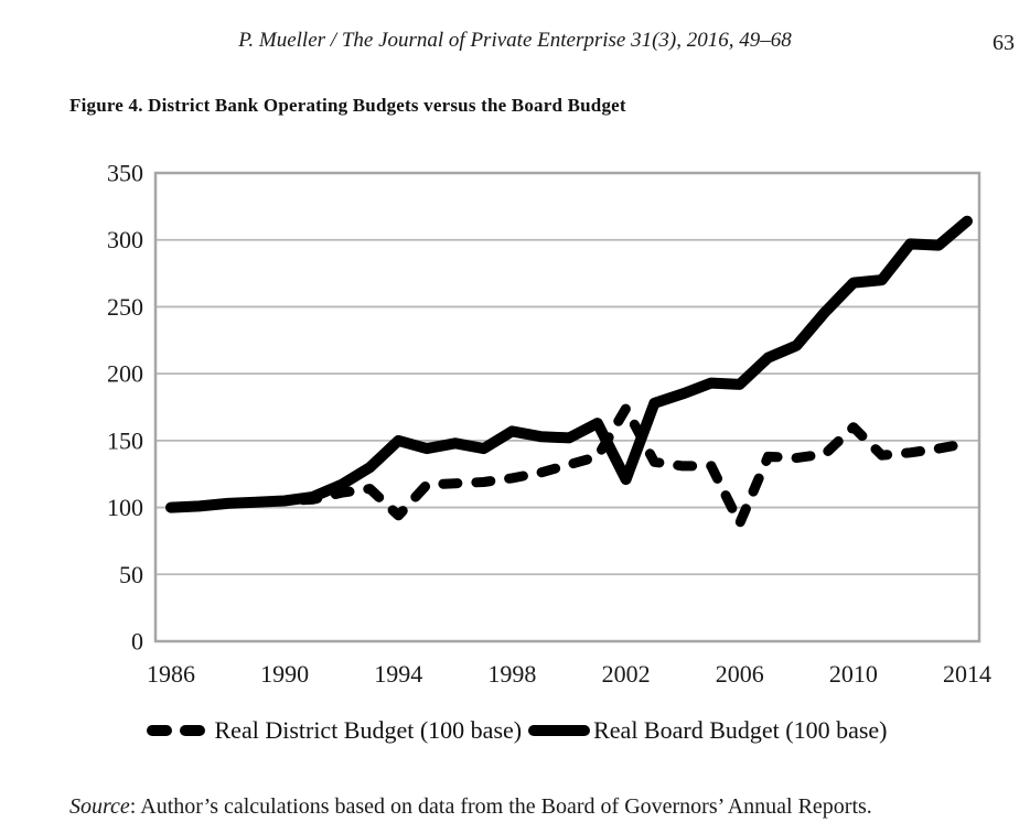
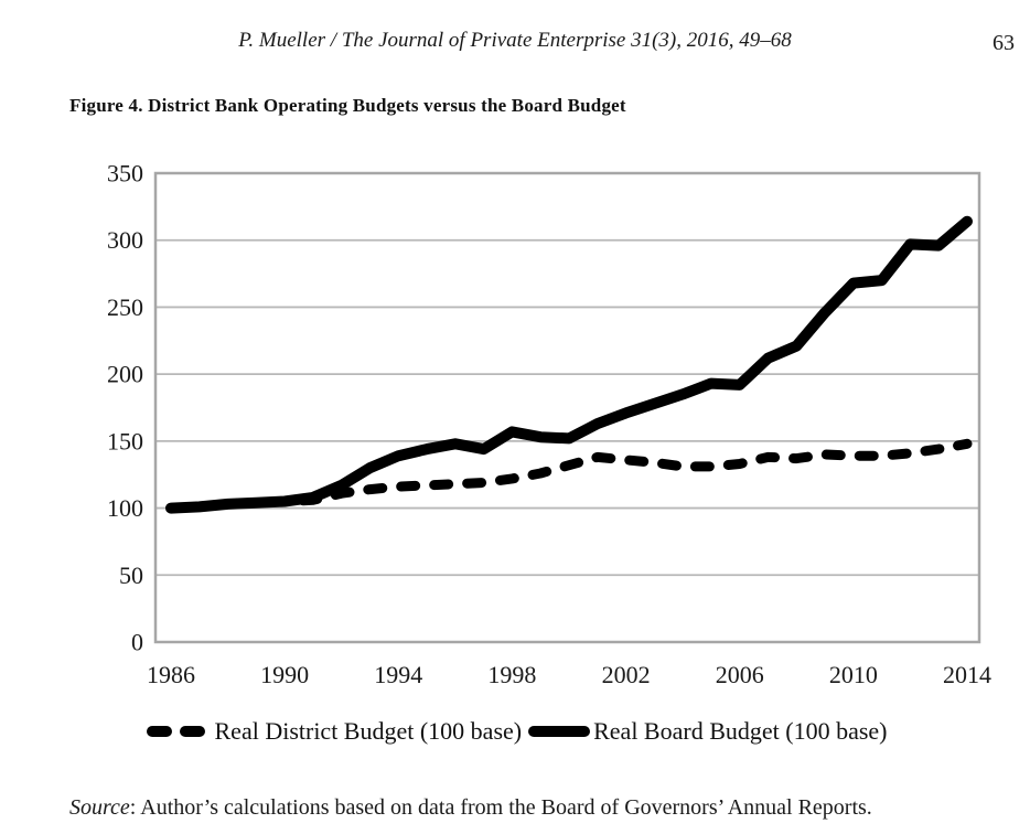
Real District Budget (100 base)/1994: 94 -> 116
Real Board Budget (100 base)/1994: 150 -> 139
Real District Budget (100 base)/2002: 174 -> 136
Real Board Budget (100 base)/2002: 121 -> 171
Real District Budget (100 base)/2006: 88 -> 133
Real District Budget (100 base)/2010: 160 -> 139
